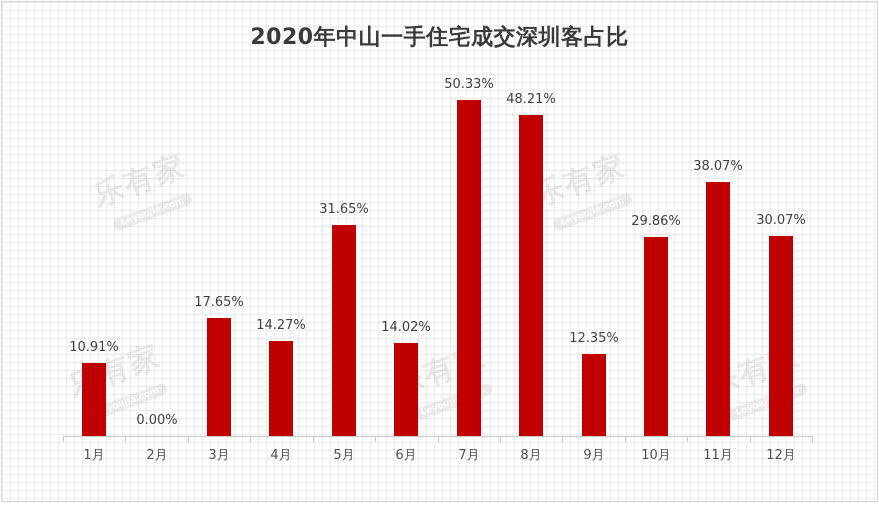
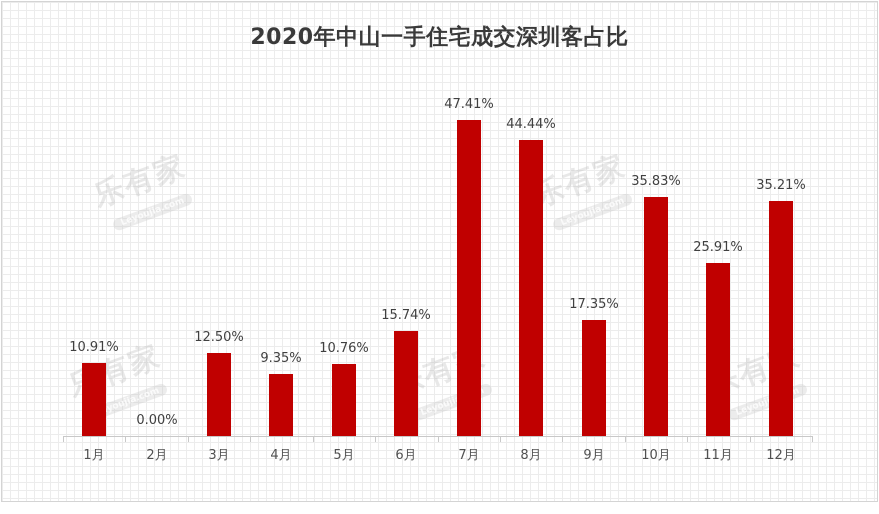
3月: 17.65% -> 12.50%
4月: 14.27% -> 9.35%
5月: 31.65% -> 10.76%
6月: 14.02% -> 15.74%
7月: 50.33% -> 47.41%
8月: 48.21% -> 44.44%
9月: 12.35% -> 17.35%
10月: 29.86% -> 35.83%
11月: 38.07% -> 25.91%
12月: 30.07% -> 35.21%
